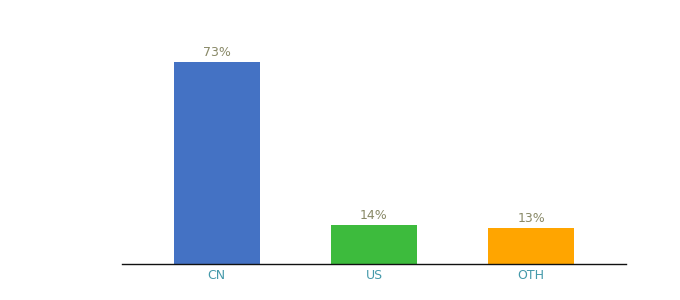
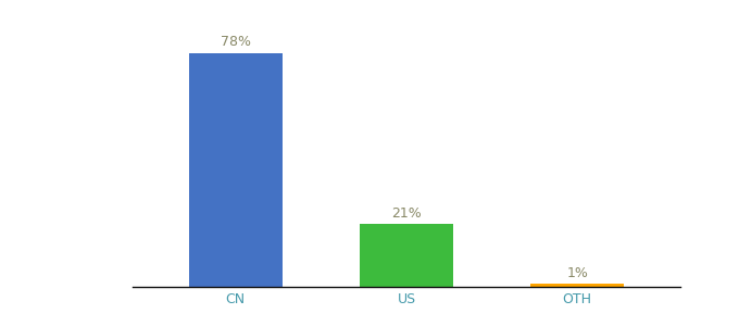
CN: 73% -> 78%
US: 14% -> 21%
OTH: 13% -> 1%
